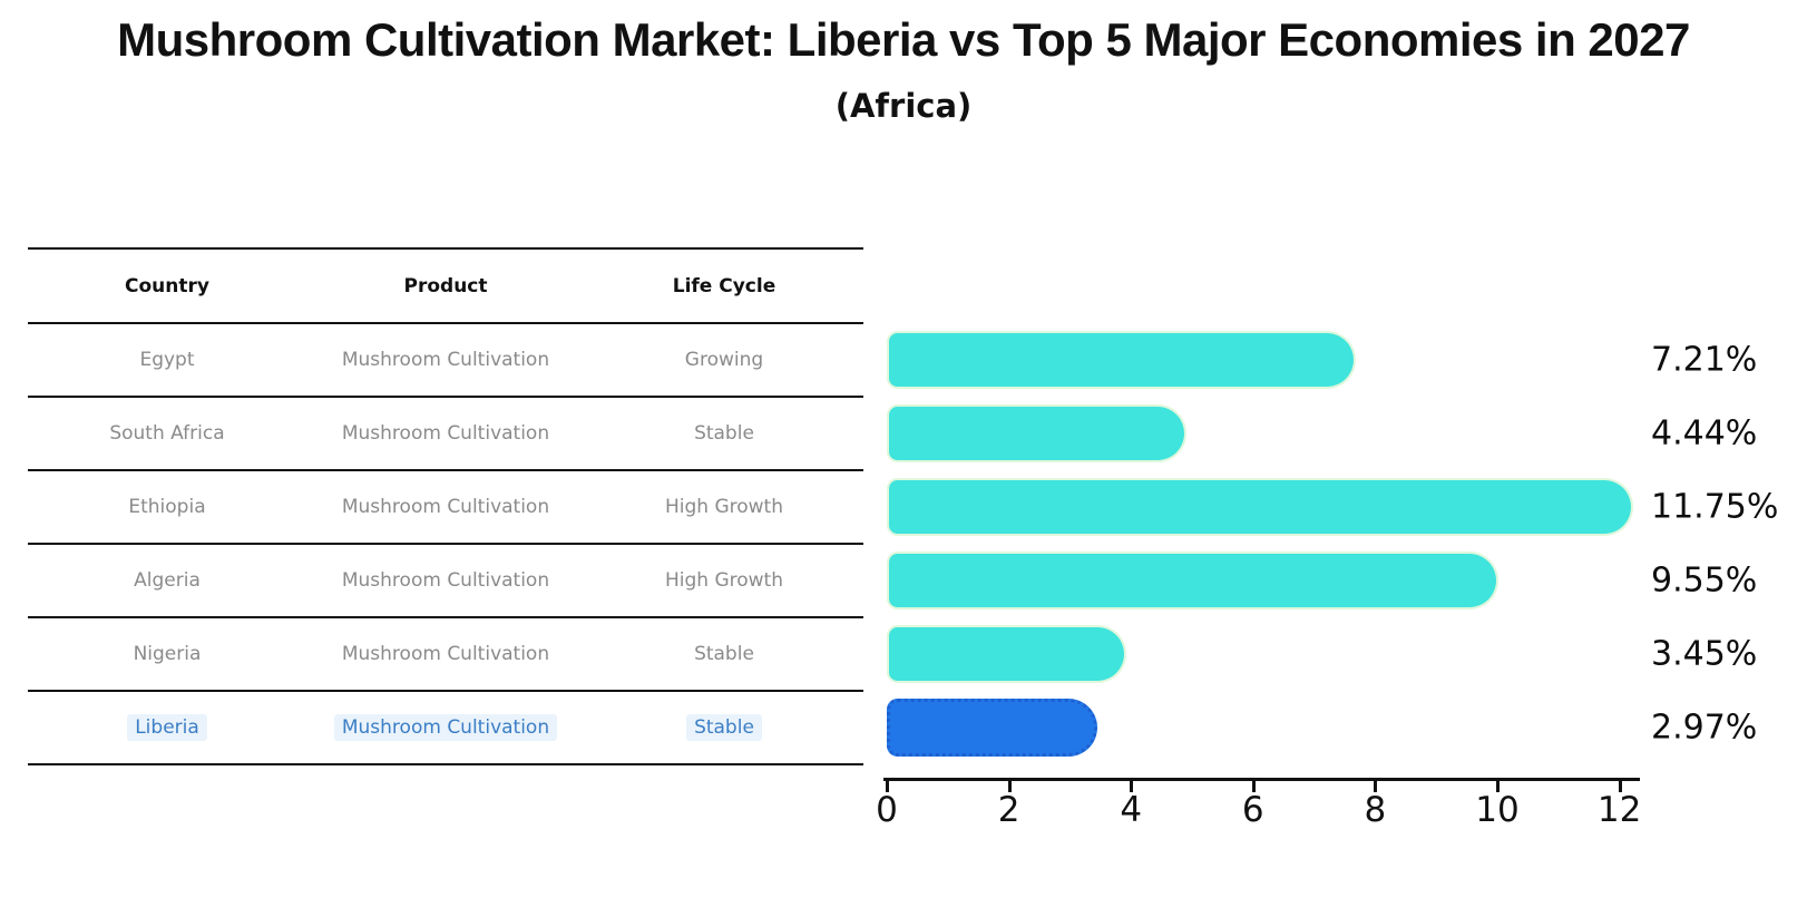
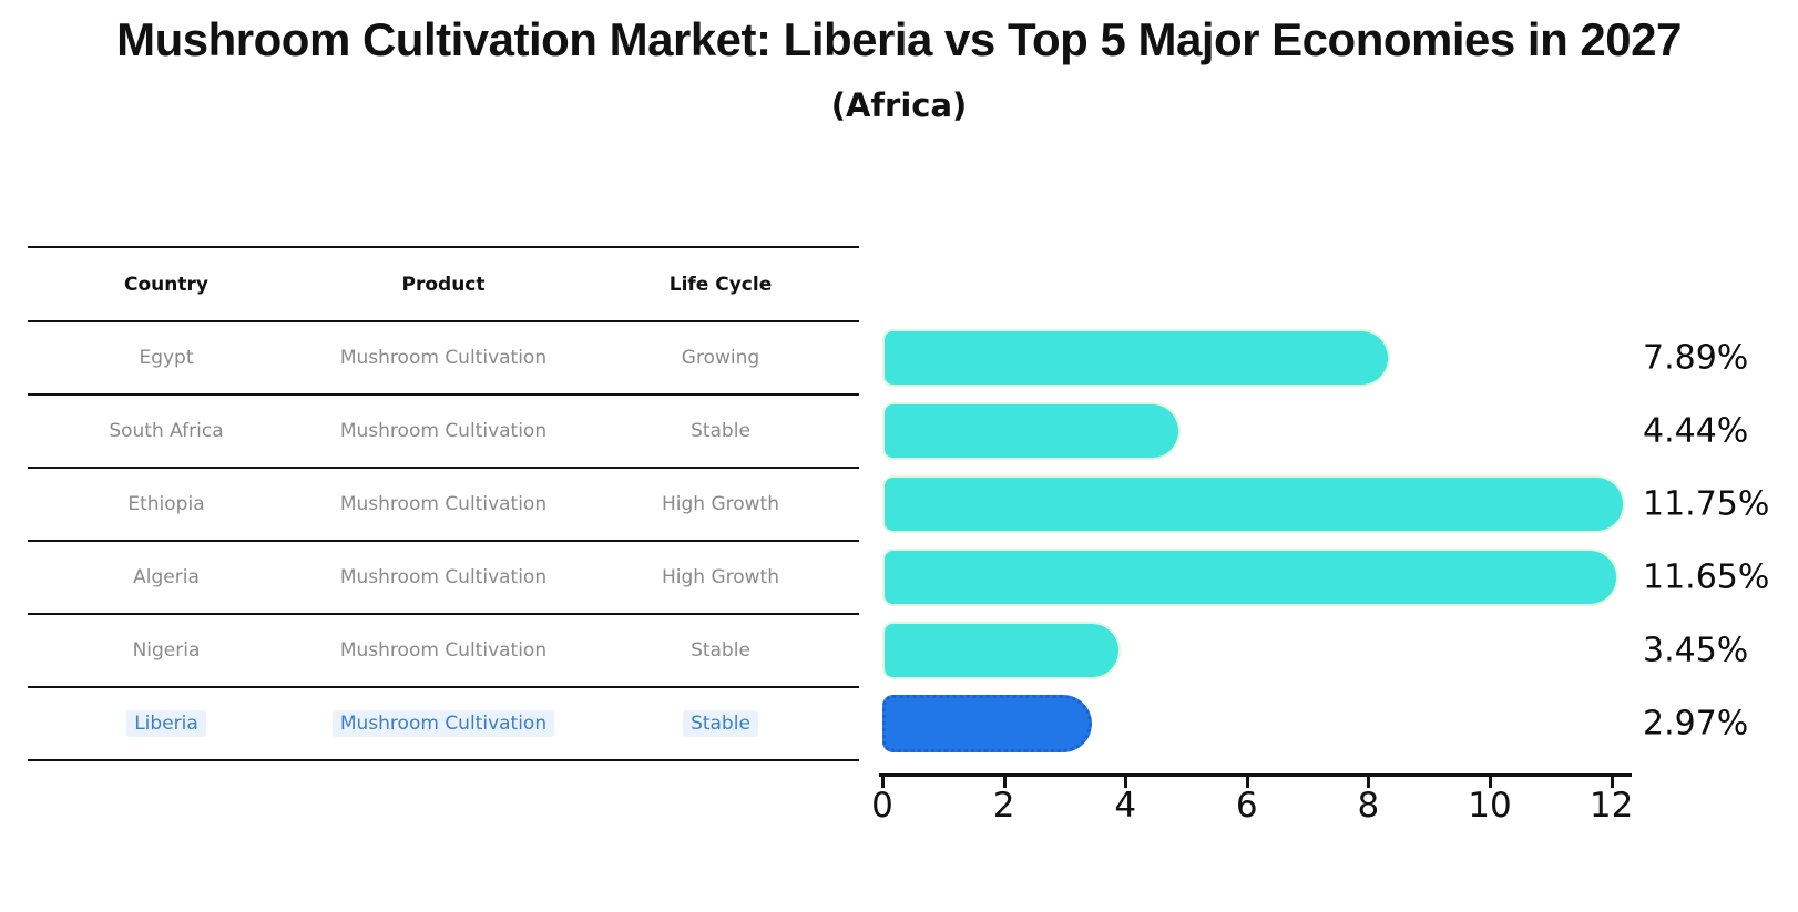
Egypt: 7.21% -> 7.89%
Algeria: 9.55% -> 11.65%
